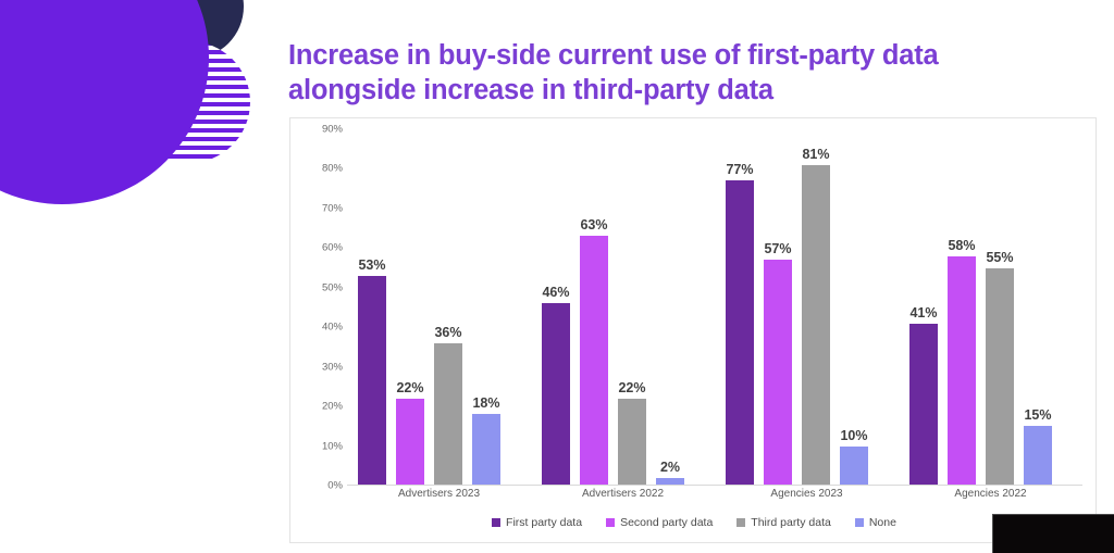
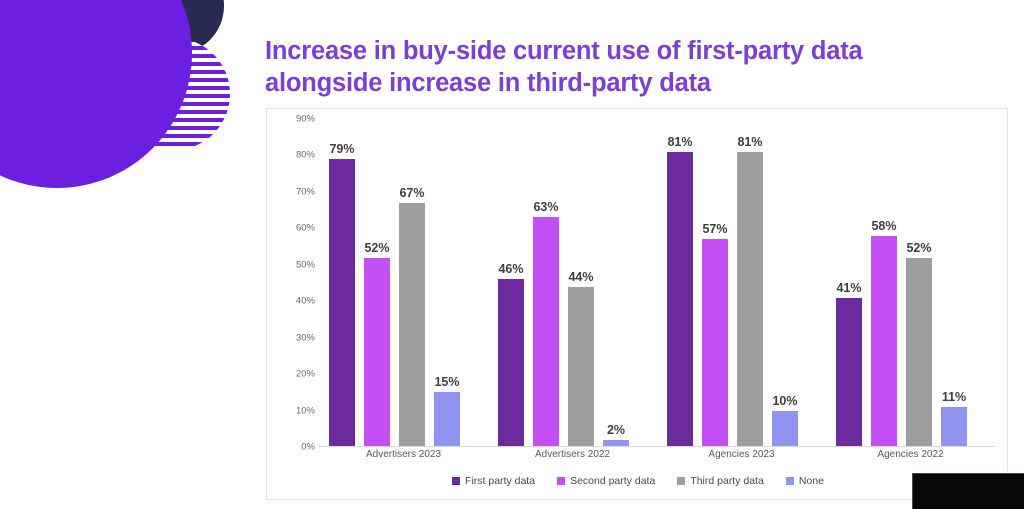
First party data/Advertisers 2023: 53% -> 79%
Second party data/Advertisers 2023: 22% -> 52%
Third party data/Advertisers 2023: 36% -> 67%
None/Advertisers 2023: 18% -> 15%
Third party data/Advertisers 2022: 22% -> 44%
First party data/Agencies 2023: 77% -> 81%
Third party data/Agencies 2022: 55% -> 52%
None/Agencies 2022: 15% -> 11%
